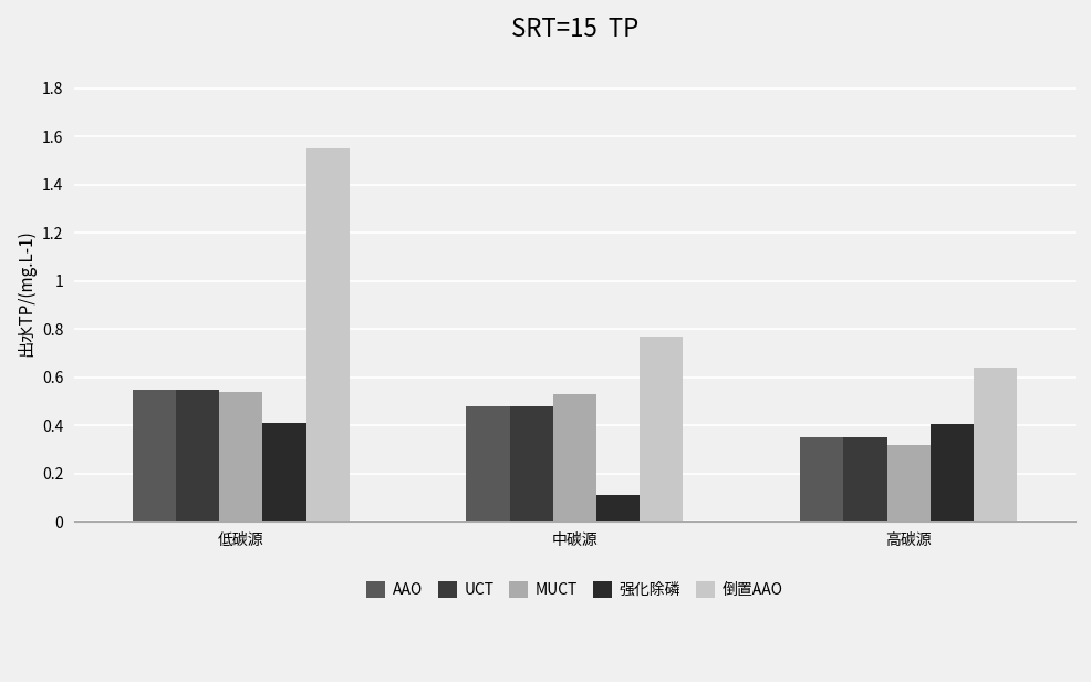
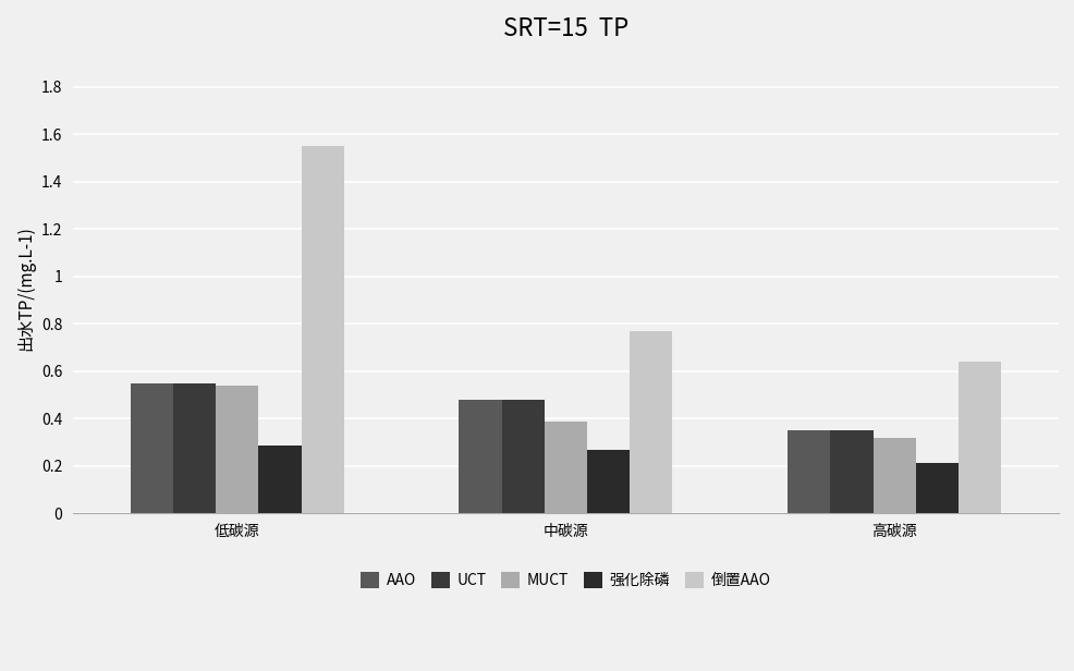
强化除磷/低碳源: 0.410 -> 0.285
MUCT/中碳源: 0.53 -> 0.39
强化除磷/中碳源: 0.110 -> 0.270
强化除磷/高碳源: 0.405 -> 0.215
